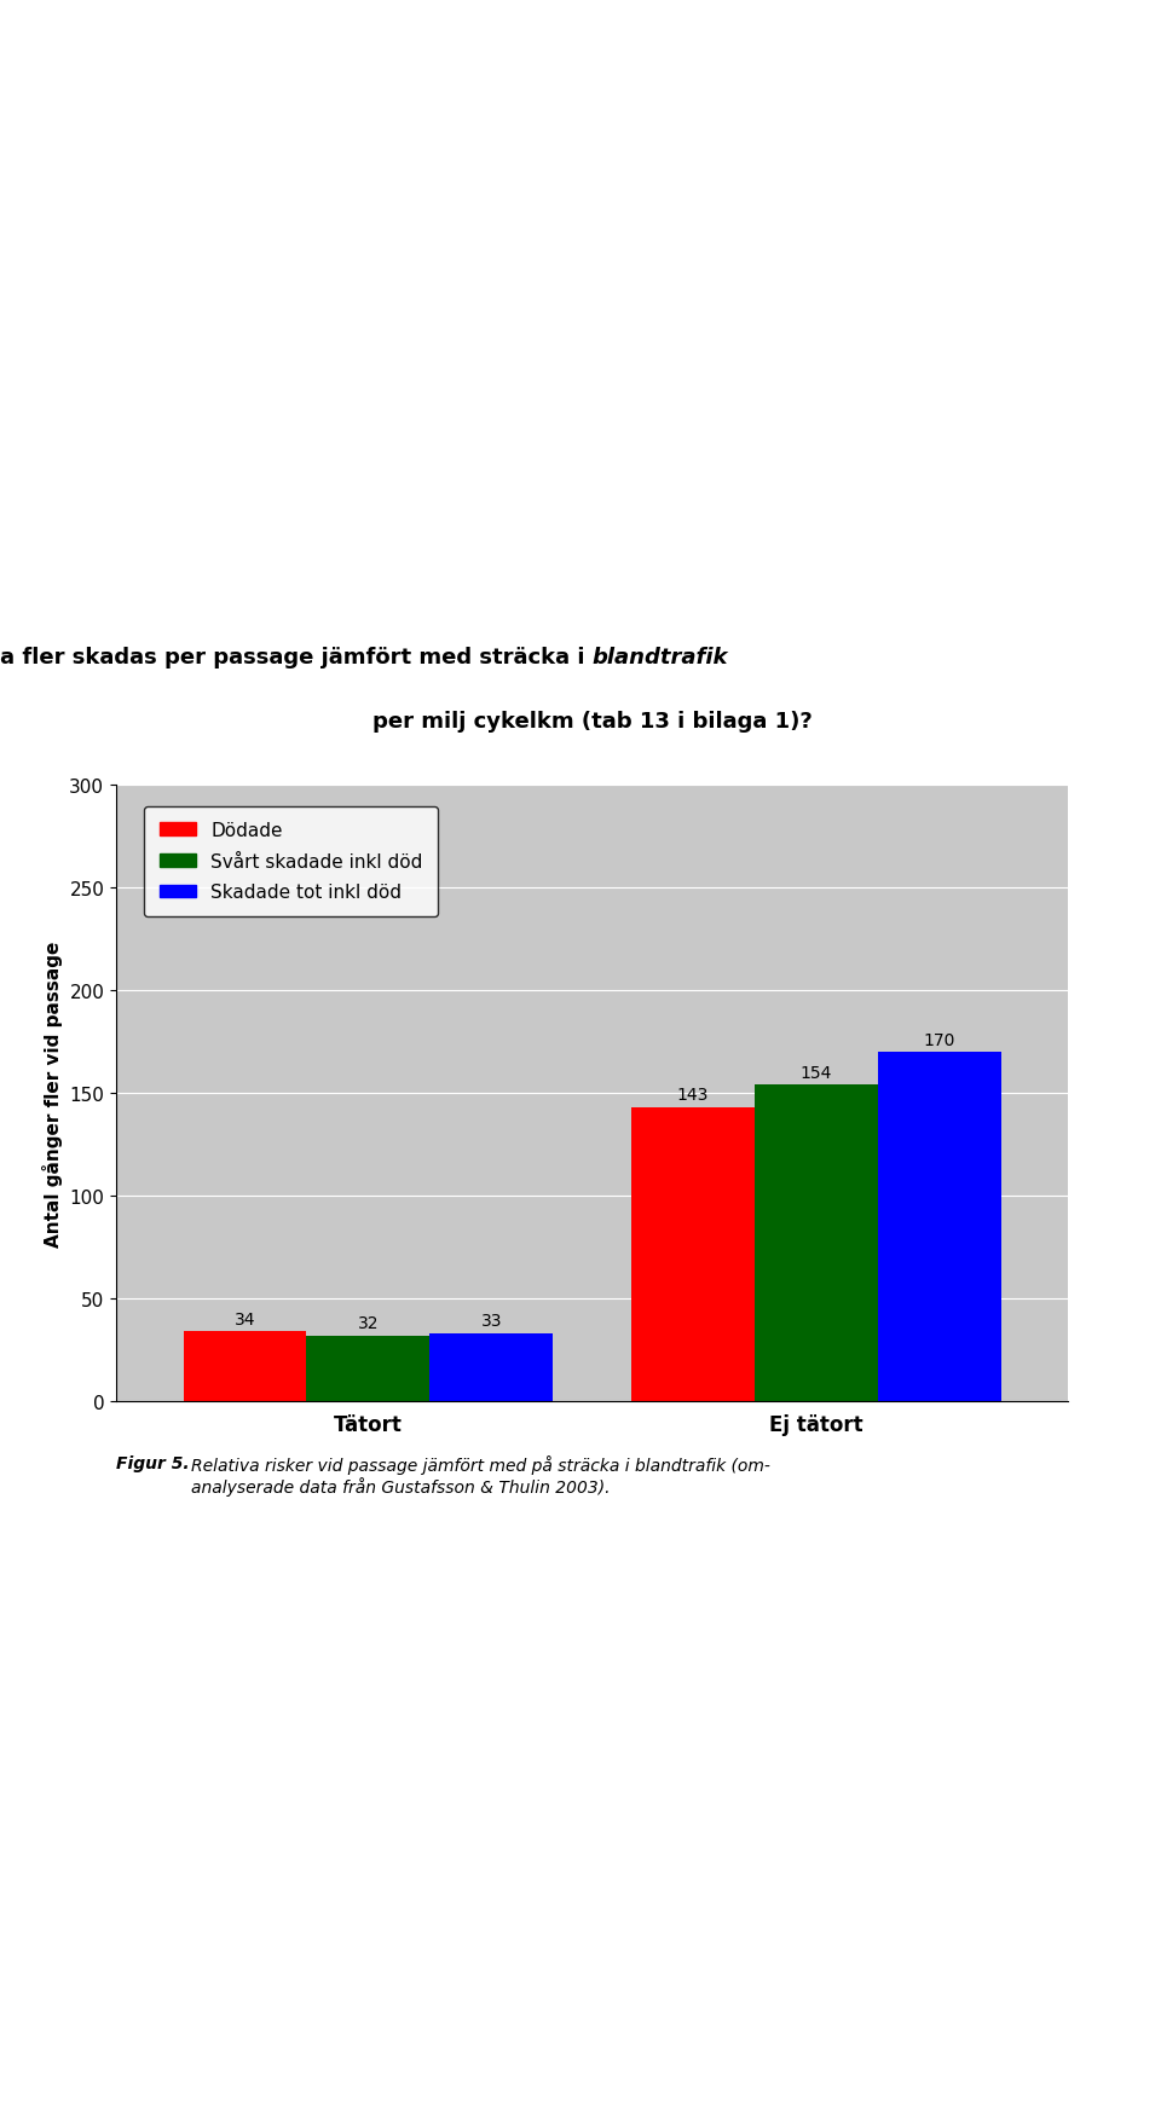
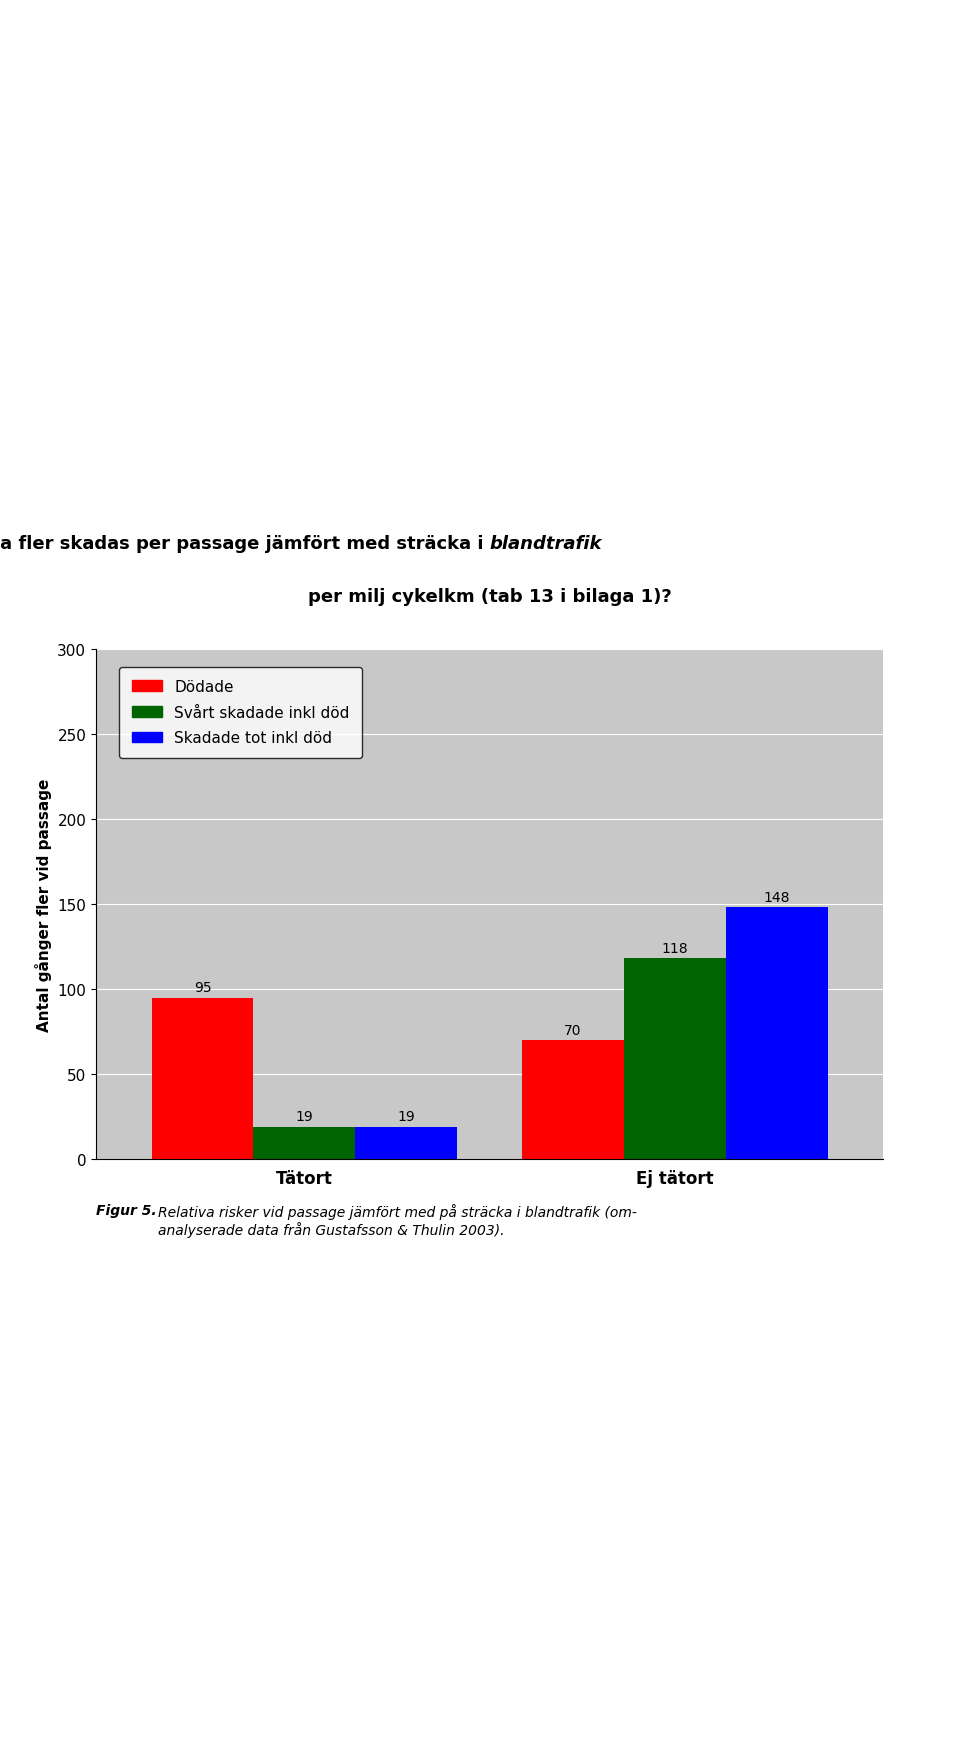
Dödade/Tätort: 34 -> 95
Svårt skadade inkl död/Tätort: 32 -> 19
Skadade tot inkl död/Tätort: 33 -> 19
Dödade/Ej tätort: 143 -> 70
Svårt skadade inkl död/Ej tätort: 154 -> 118
Skadade tot inkl död/Ej tätort: 170 -> 148
